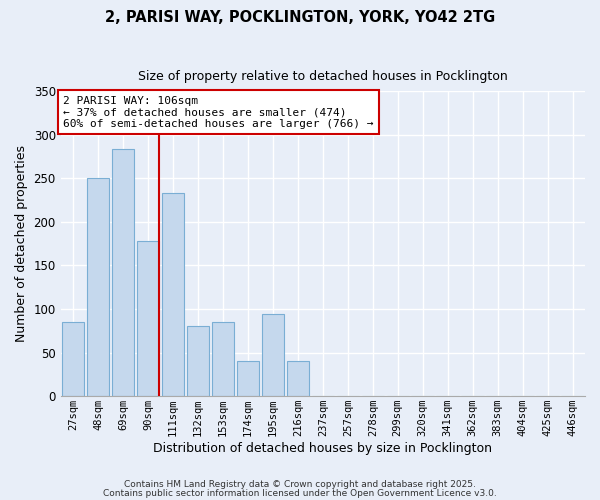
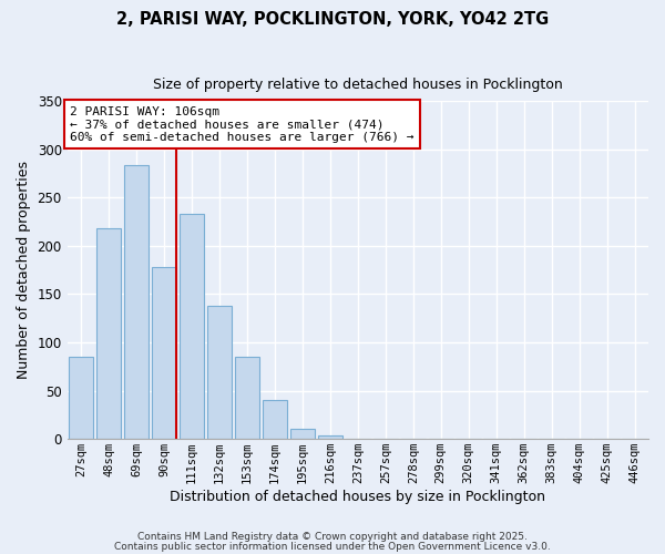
48sqm: 250 -> 218
132sqm: 80 -> 138
195sqm: 94 -> 11
216sqm: 40 -> 4
